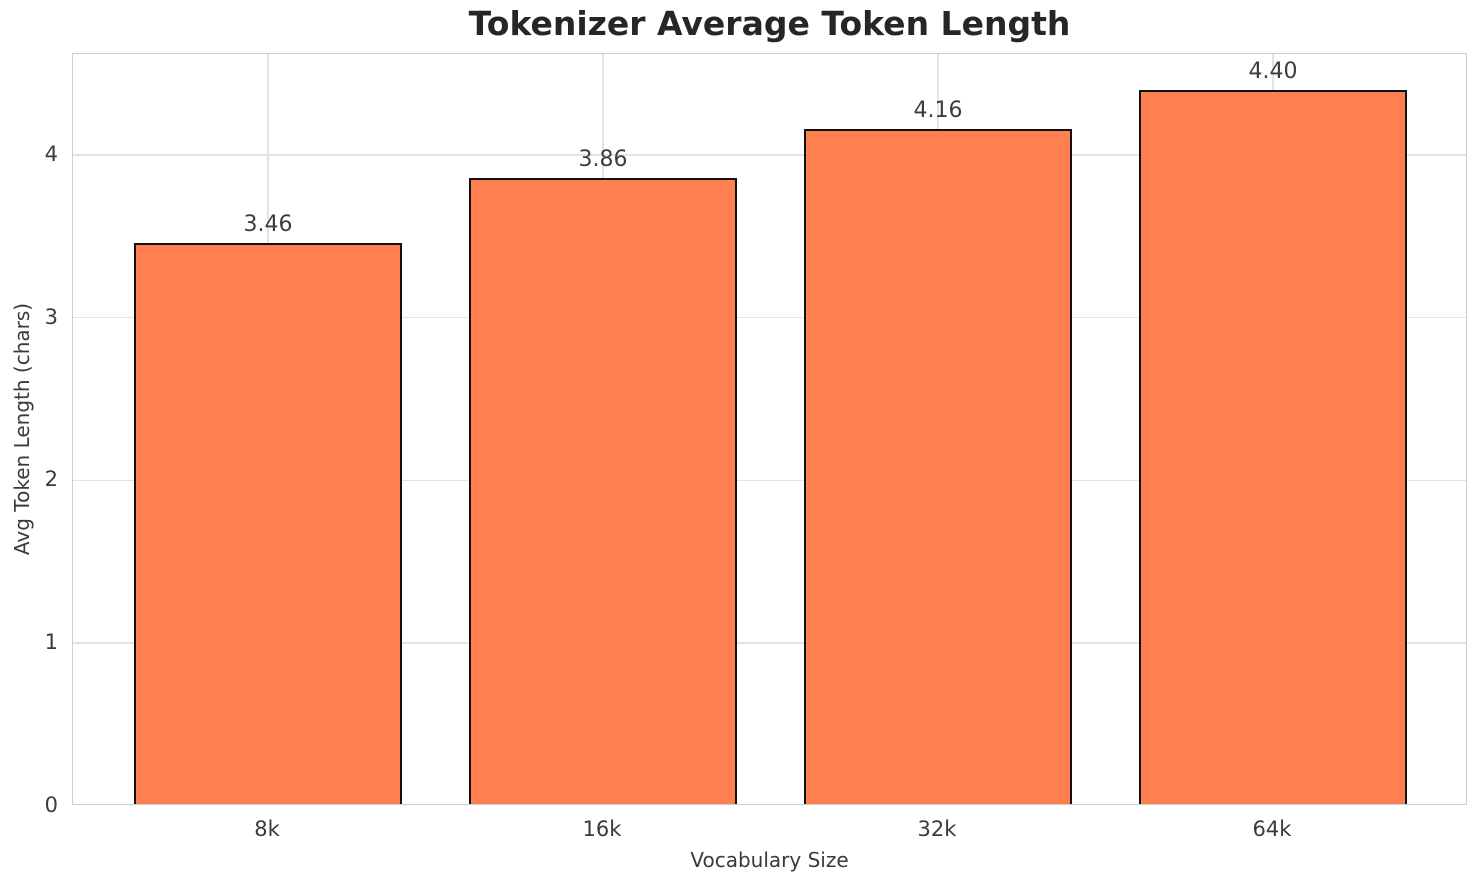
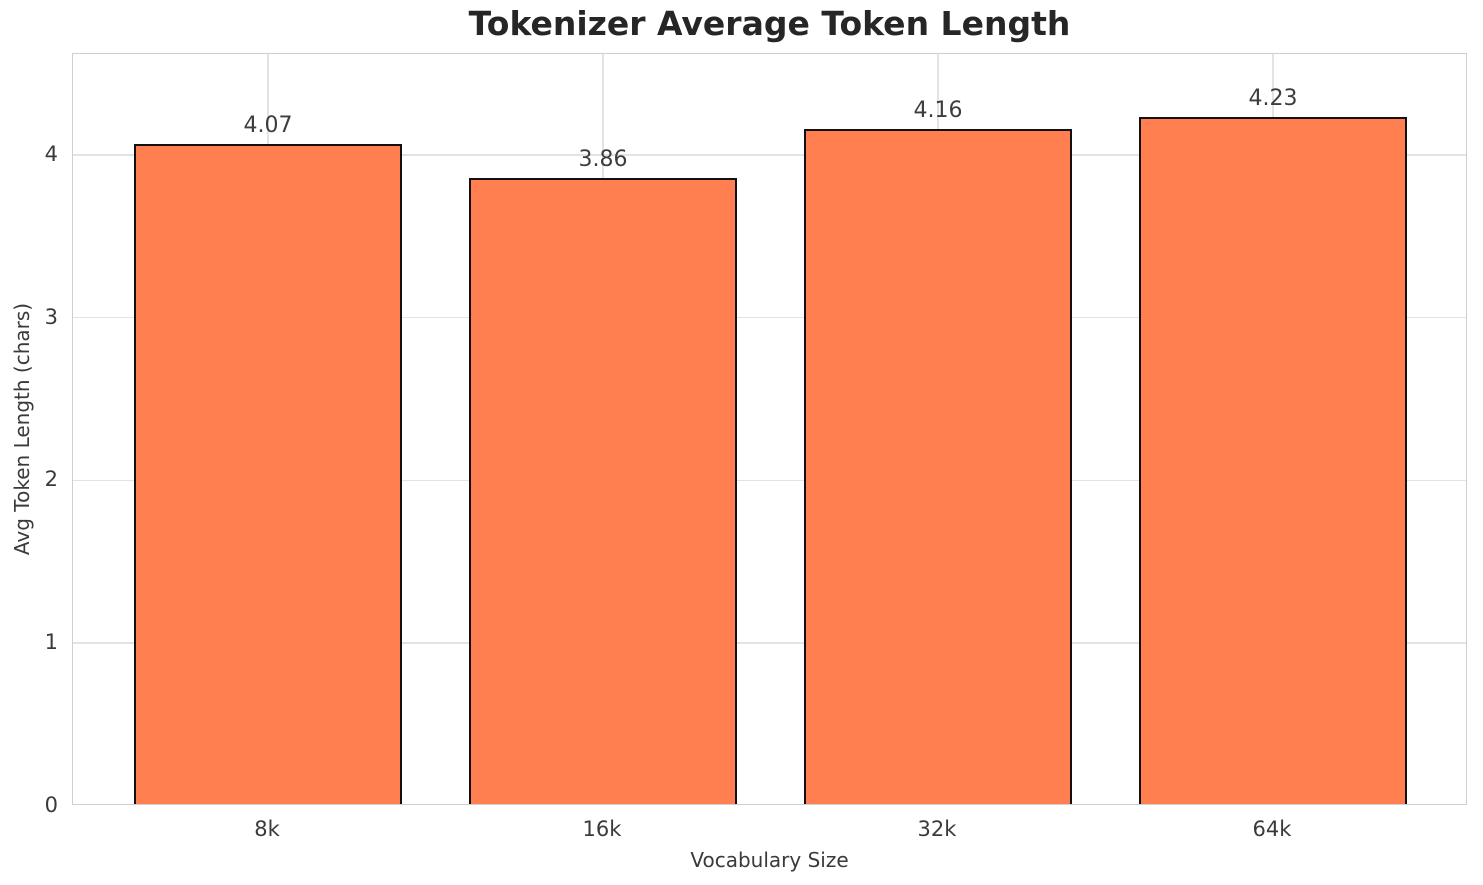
8k: 3.46 -> 4.07
64k: 4.40 -> 4.23
